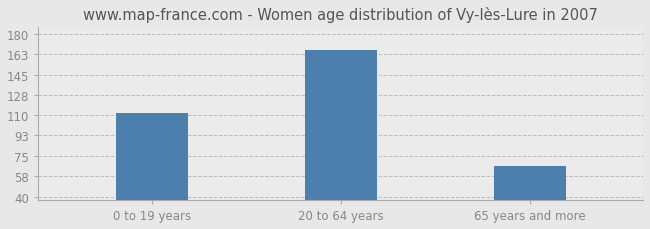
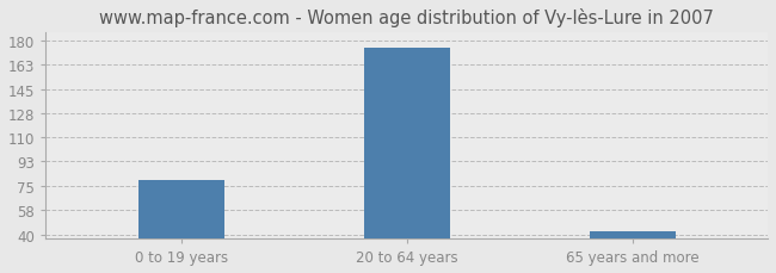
0 to 19 years: 112 -> 79
20 to 64 years: 166 -> 175
65 years and more: 66 -> 42
